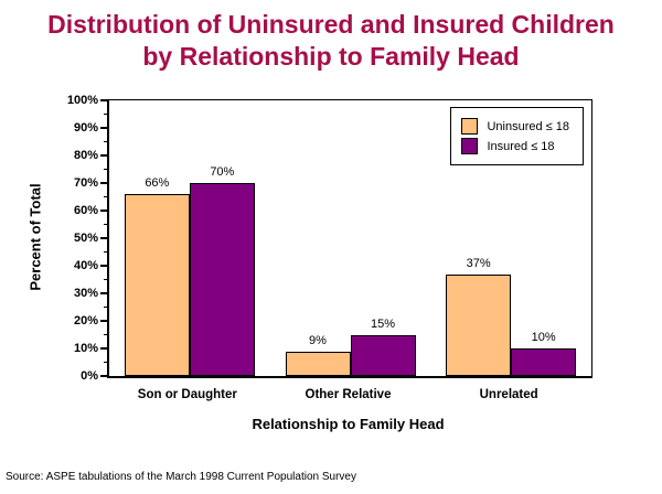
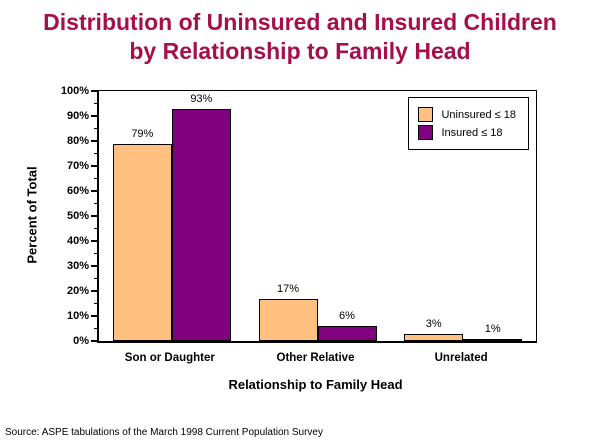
Uninsured ≤ 18/Son or Daughter: 66% -> 79%
Insured ≤ 18/Son or Daughter: 70% -> 93%
Uninsured ≤ 18/Other Relative: 9% -> 17%
Insured ≤ 18/Other Relative: 15% -> 6%
Uninsured ≤ 18/Unrelated: 37% -> 3%
Insured ≤ 18/Unrelated: 10% -> 1%
